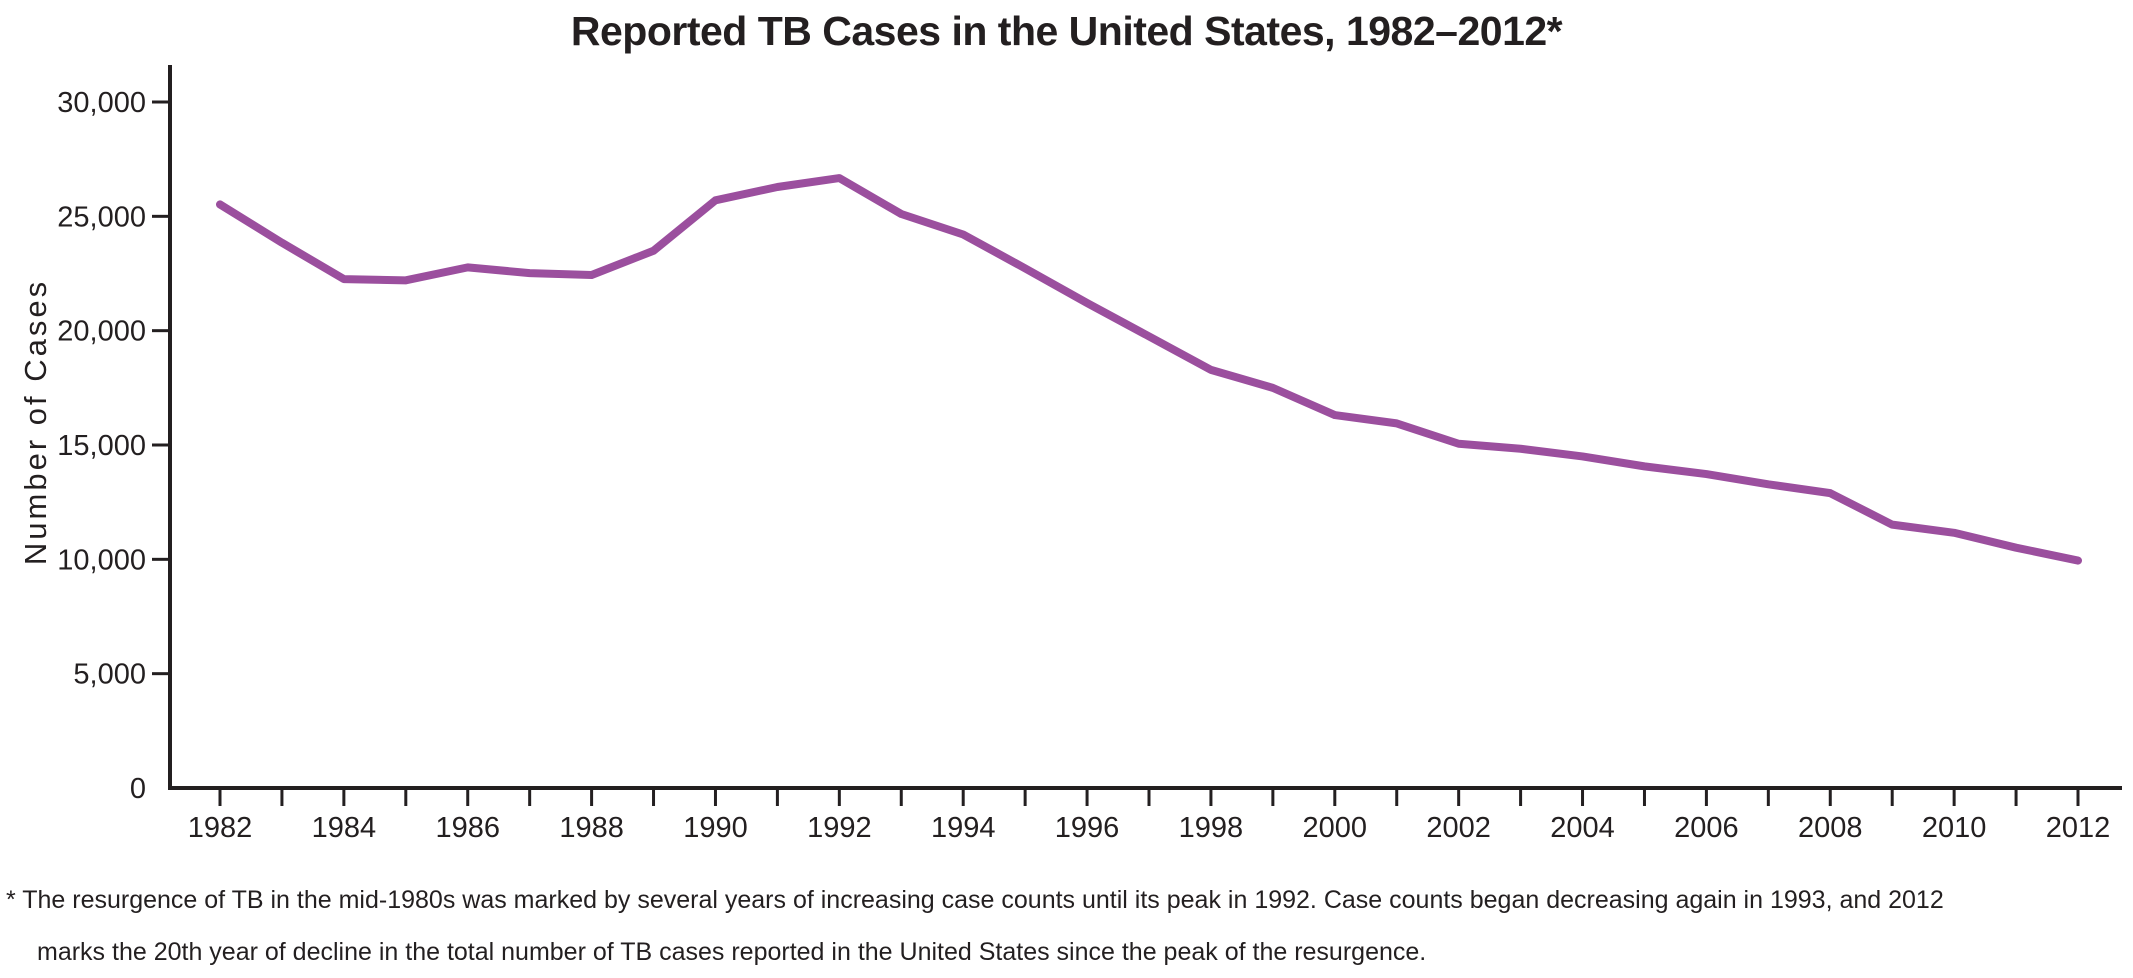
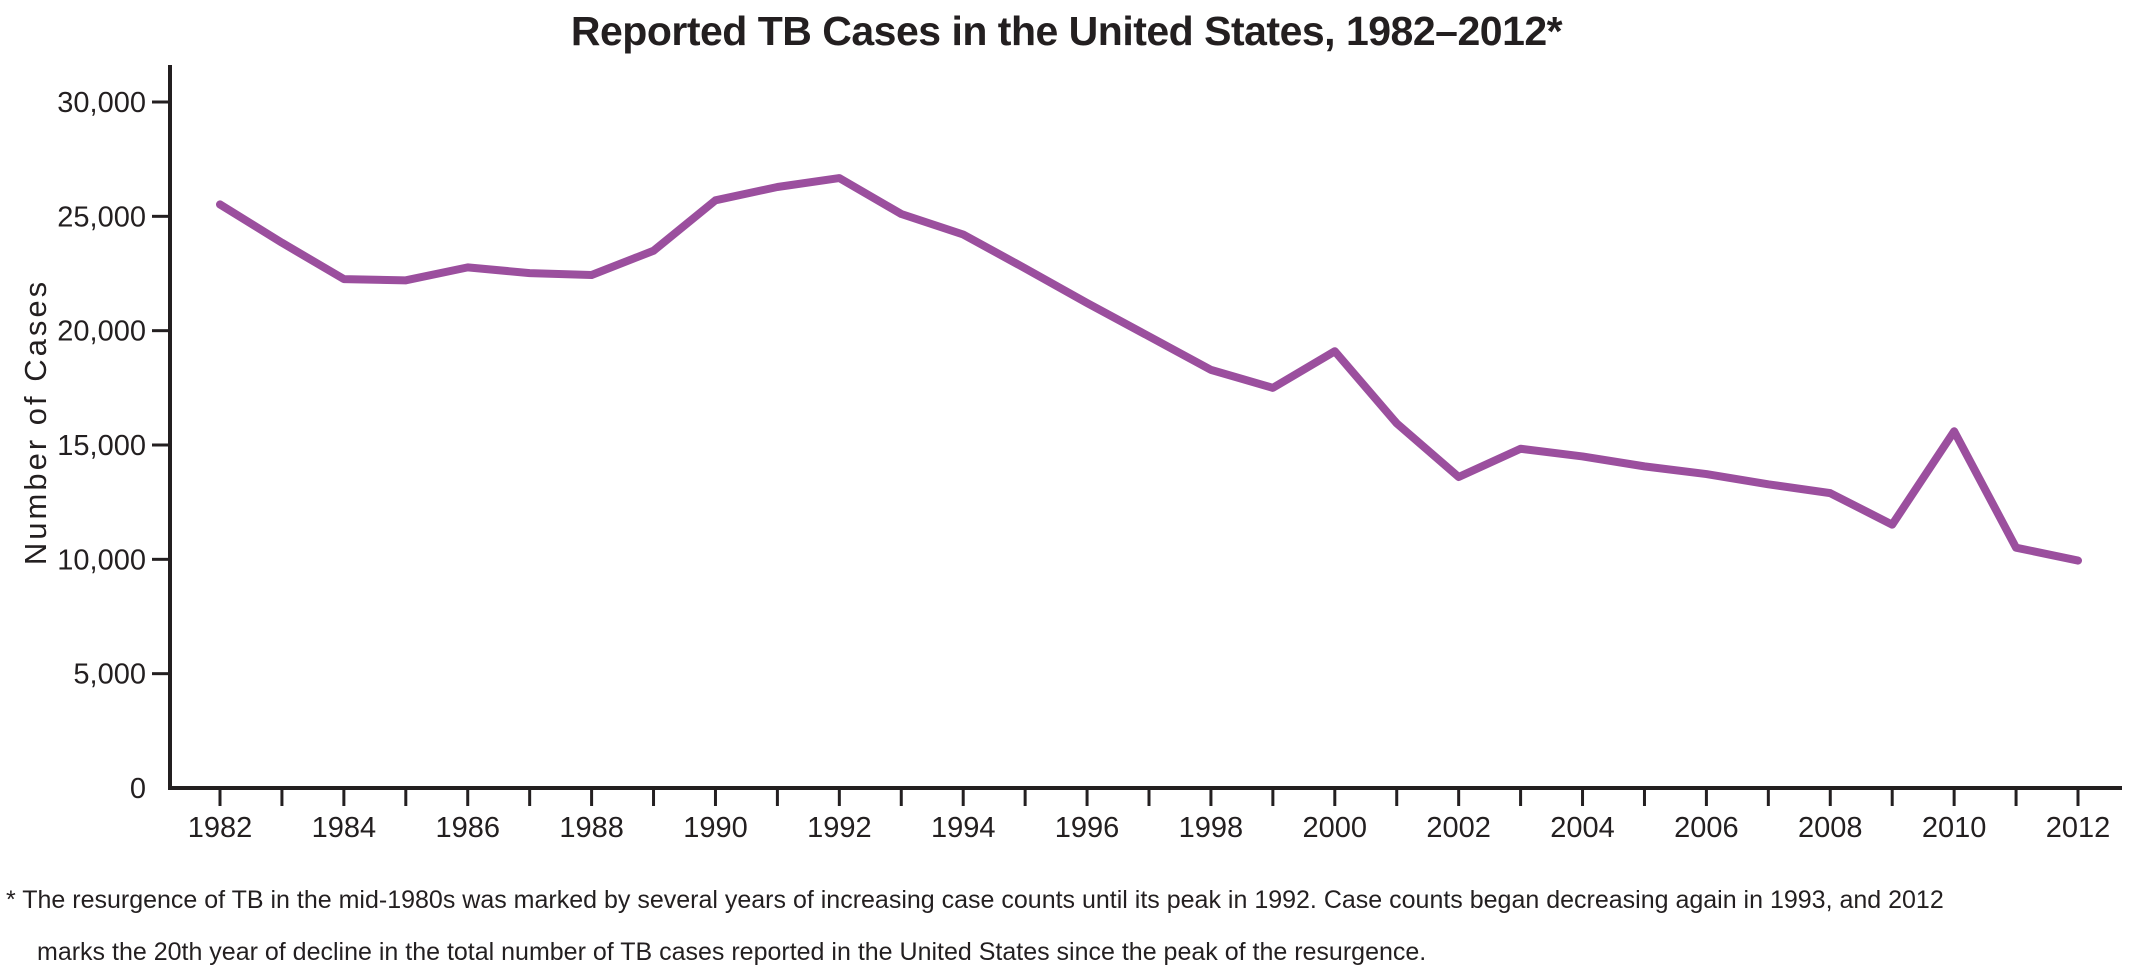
2000: 16300 -> 19100
2002: 15100 -> 13600
2010: 11200 -> 15600
